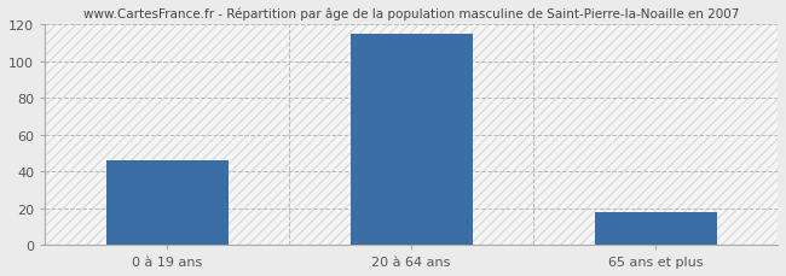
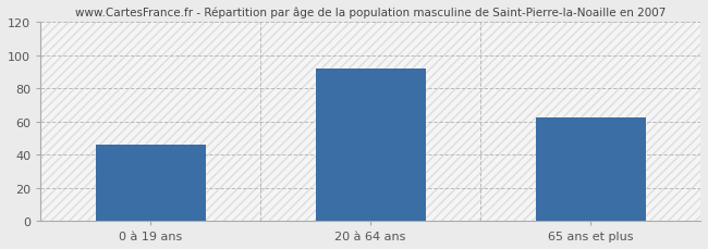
20 à 64 ans: 115 -> 92
65 ans et plus: 18 -> 62
